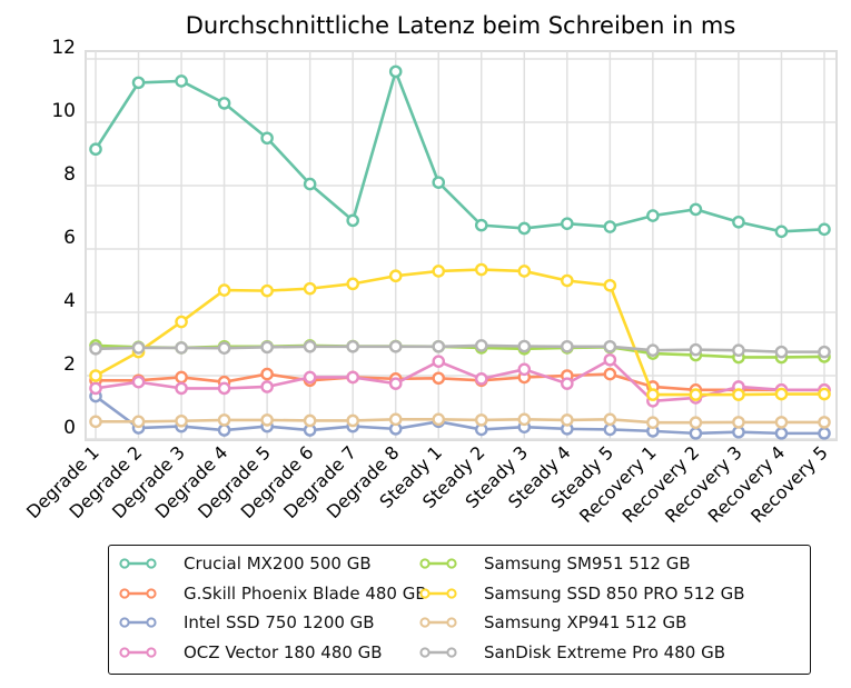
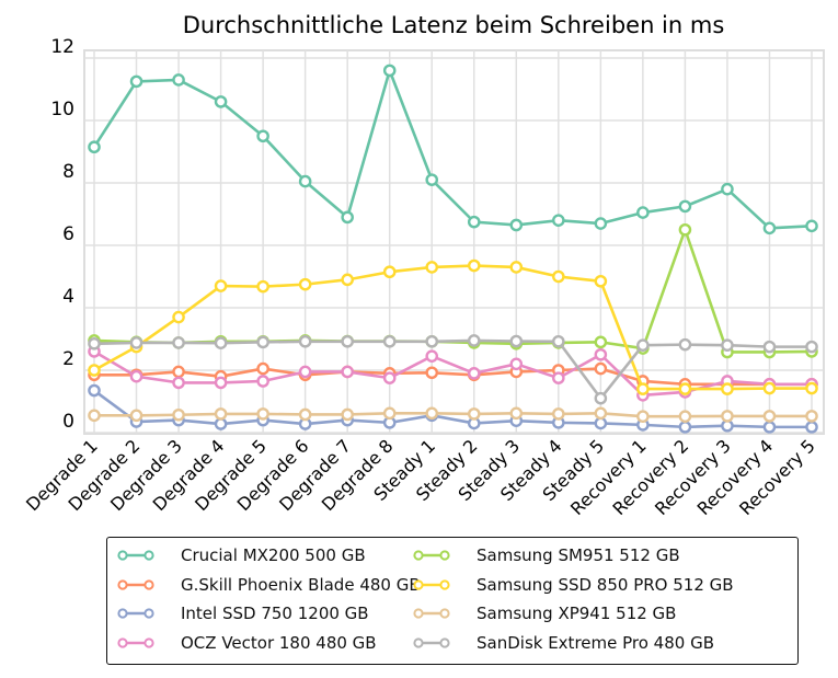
OCZ Vector 180 480 GB/Degrade 1: 1.6 -> 2.6
SanDisk Extreme Pro 480 GB/Steady 5: 2.9 -> 1.1
Samsung SM951 512 GB/Recovery 2: 2.6 -> 6.5
Crucial MX200 500 GB/Recovery 3: 6.8 -> 7.8
